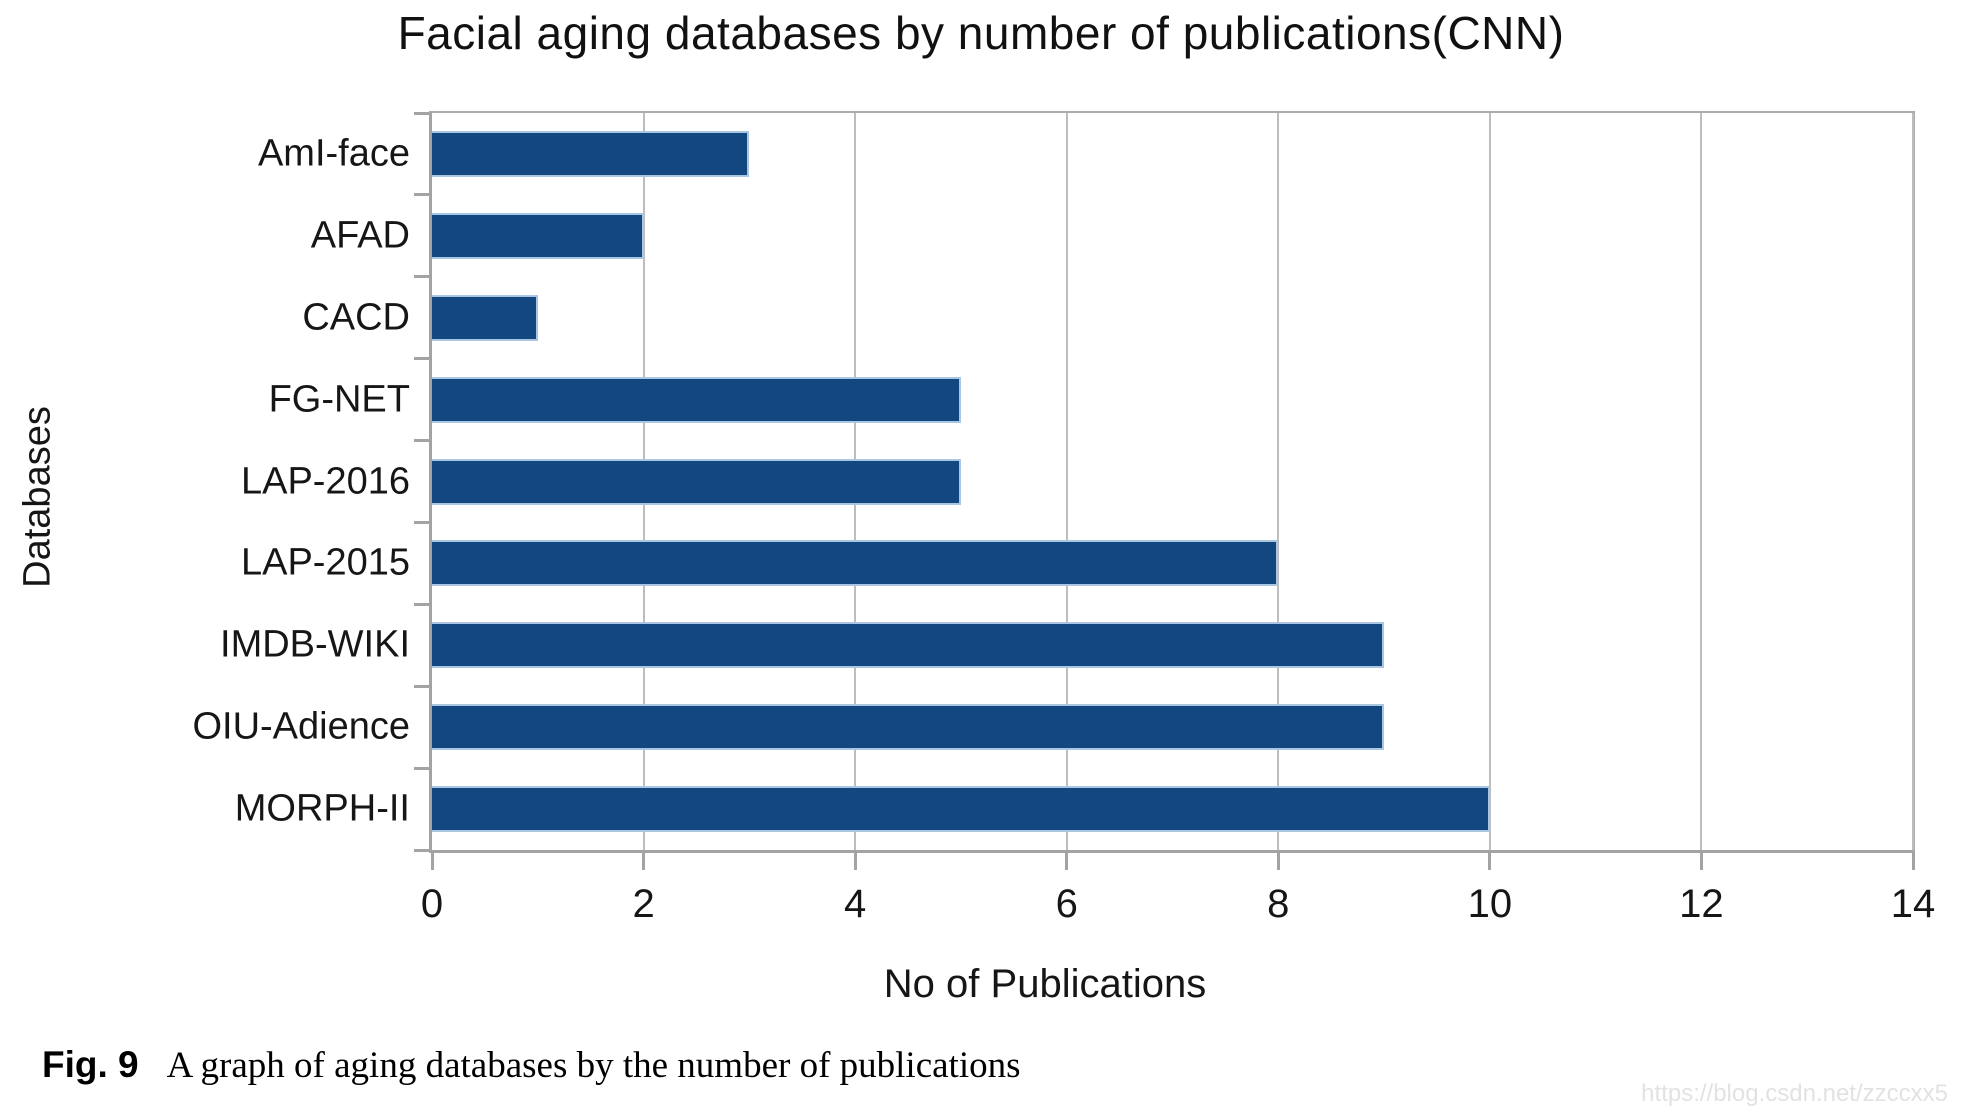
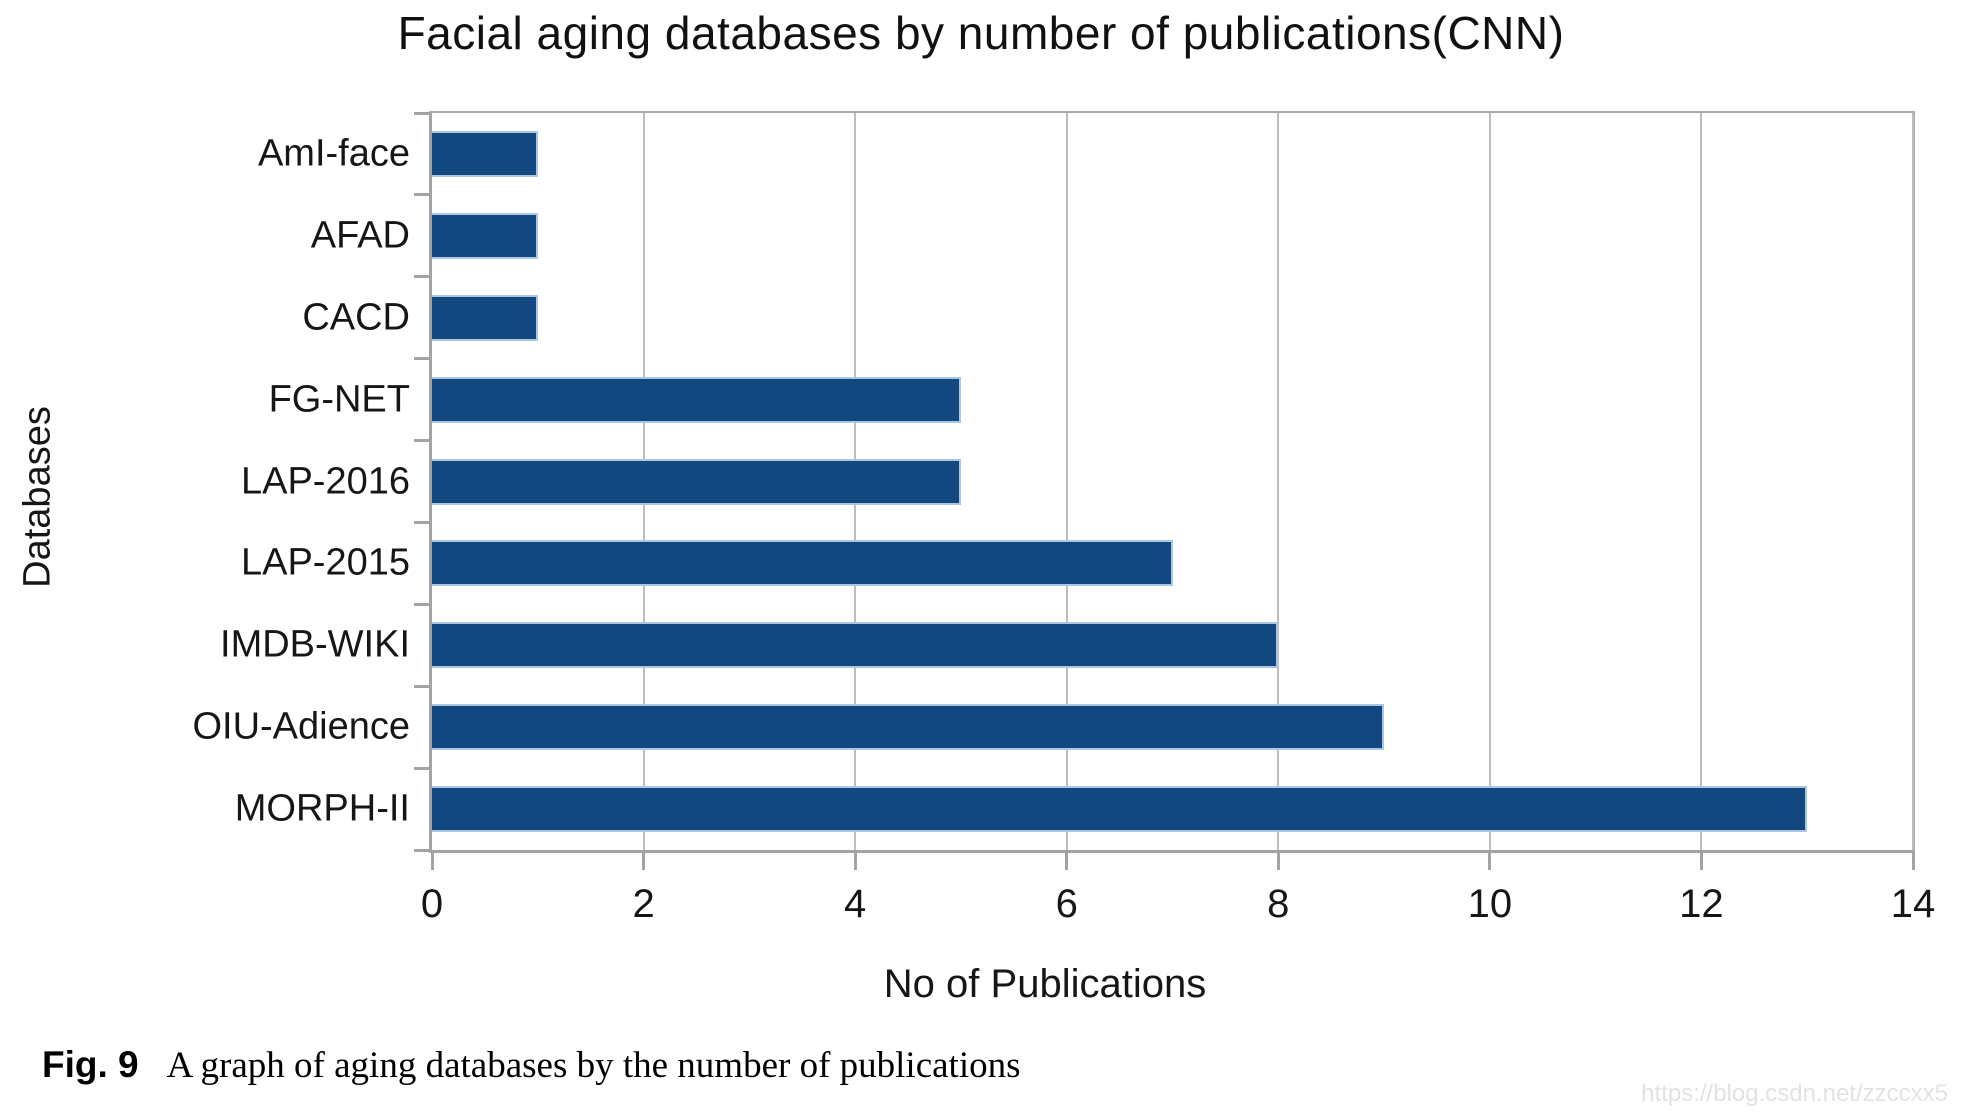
AmI-face: 3 -> 1
AFAD: 2 -> 1
LAP-2015: 8 -> 7
IMDB-WIKI: 9 -> 8
MORPH-II: 10 -> 13
